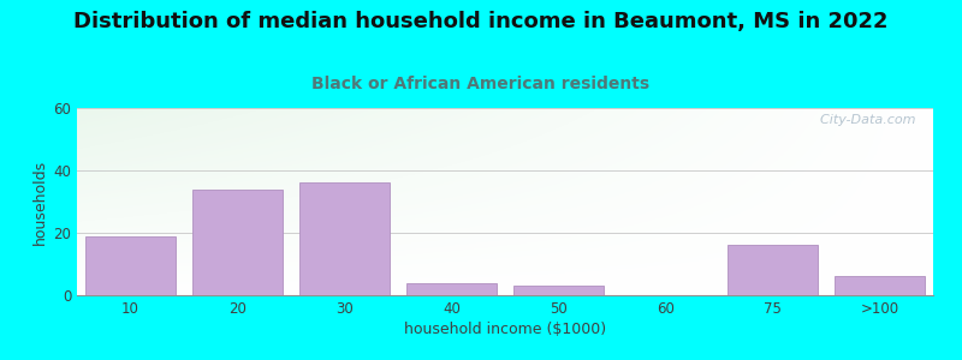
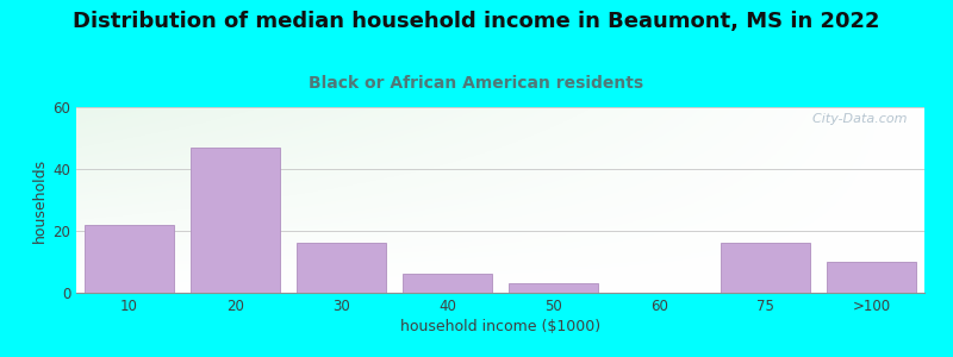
10: 19 -> 22
20: 34 -> 47
30: 36 -> 16
40: 4 -> 6
>100: 6 -> 10
